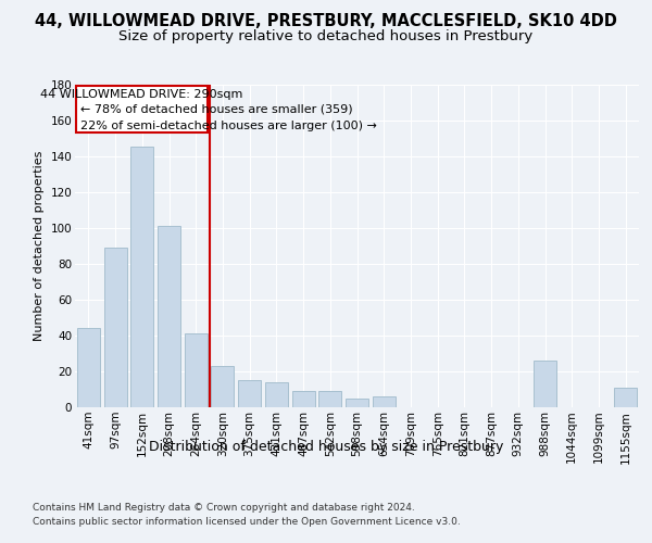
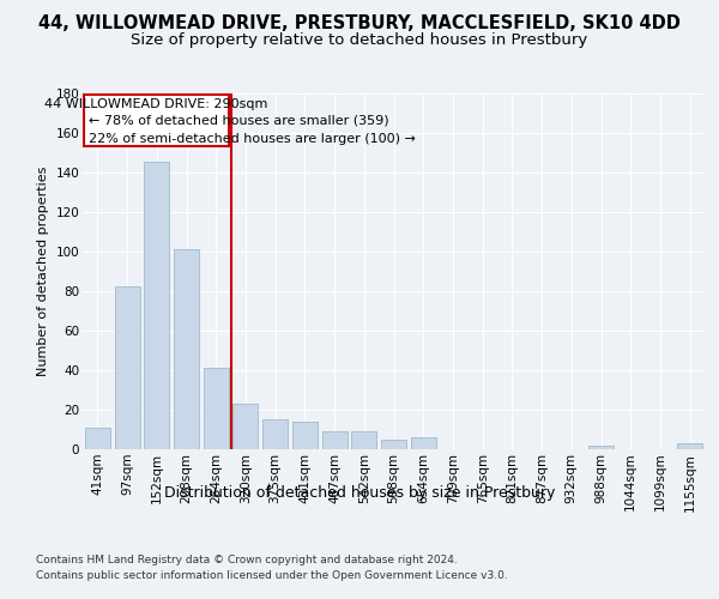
41sqm: 44 -> 11
97sqm: 89 -> 82
988sqm: 26 -> 2
1155sqm: 11 -> 3
